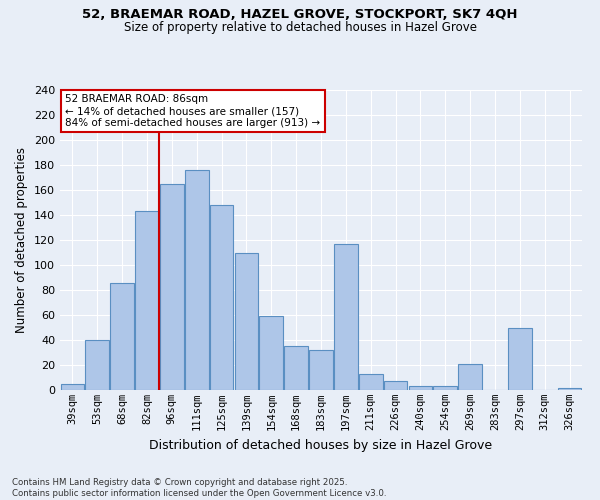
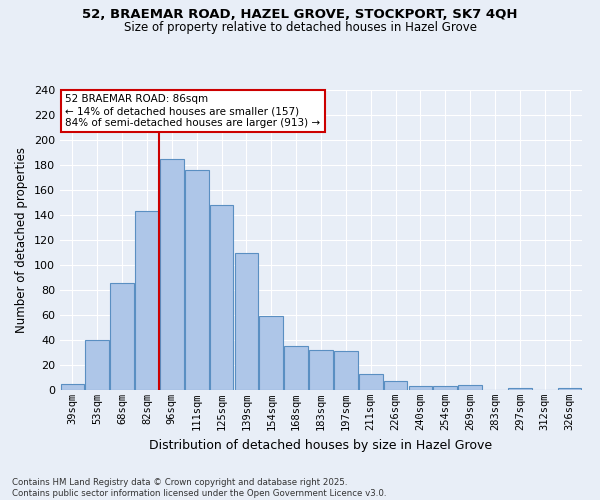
96sqm: 165 -> 185
197sqm: 117 -> 31
269sqm: 21 -> 4
297sqm: 50 -> 2
